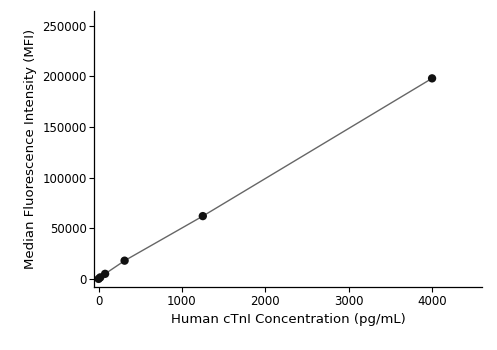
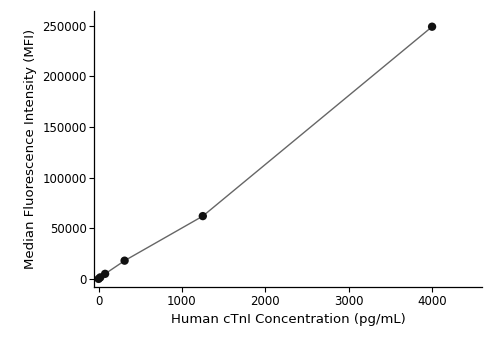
4000: 198000 -> 249000
